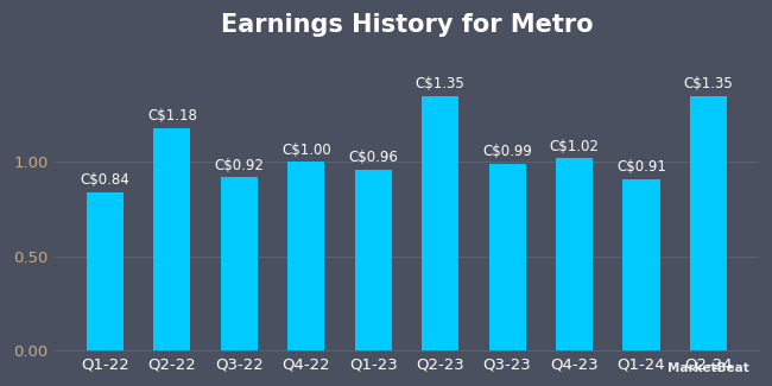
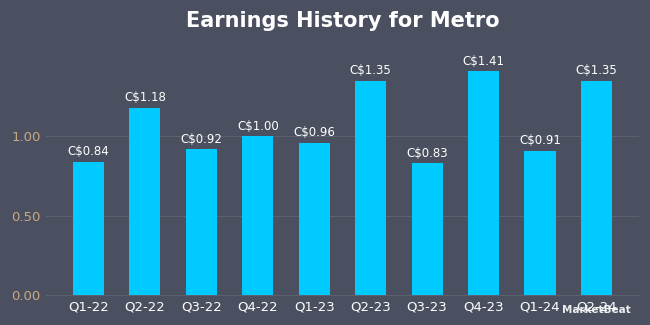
Q3-23: C$0.99 -> C$0.83
Q4-23: C$1.02 -> C$1.41
